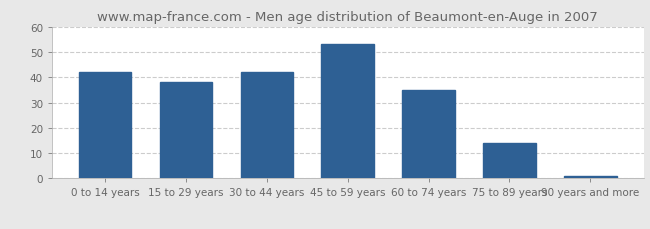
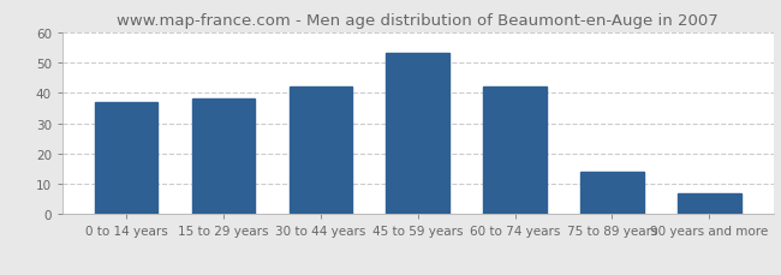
0 to 14 years: 42 -> 37
60 to 74 years: 35 -> 42
90 years and more: 1 -> 7
